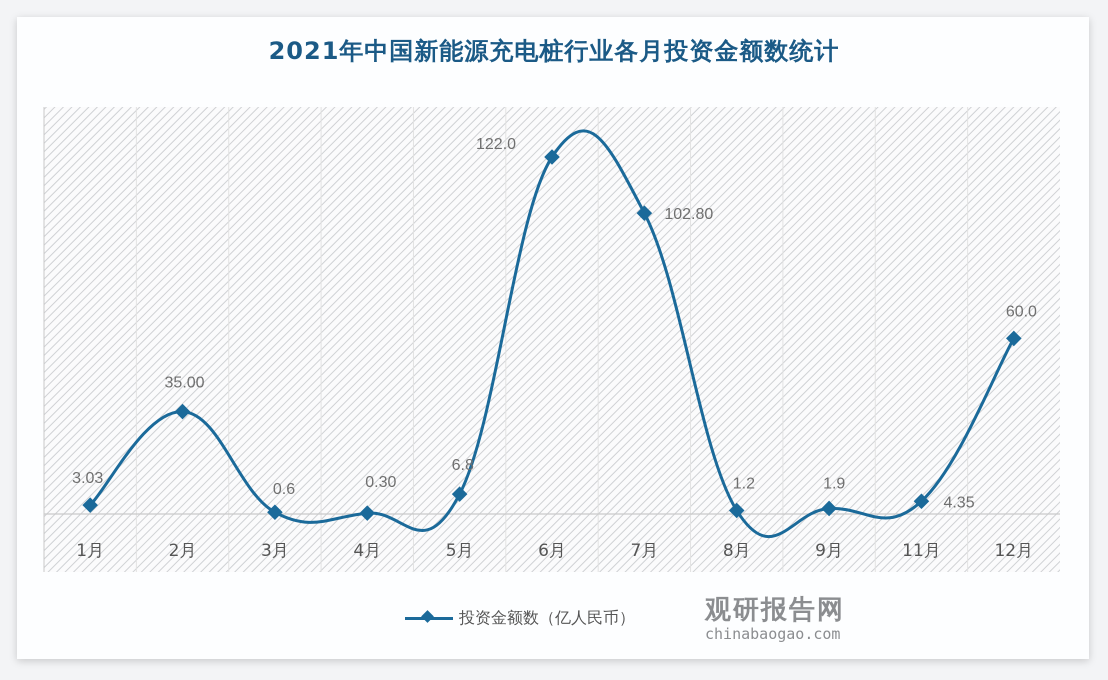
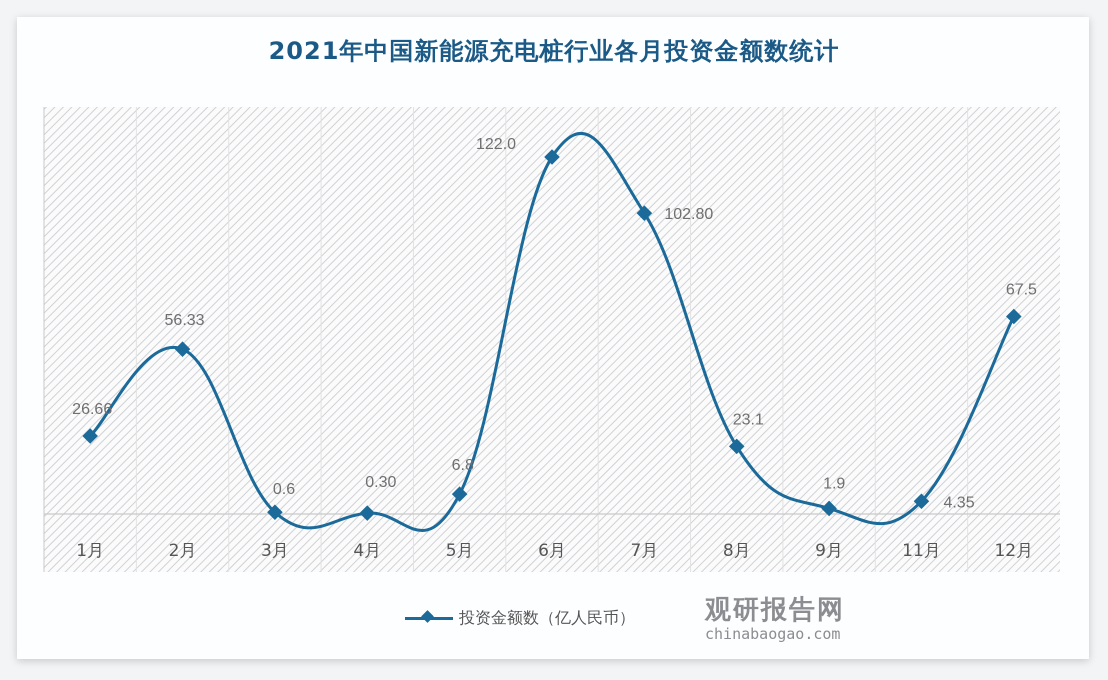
1月: 3.03 -> 26.66
2月: 35.00 -> 56.33
8月: 1.2 -> 23.1
12月: 60.0 -> 67.5
